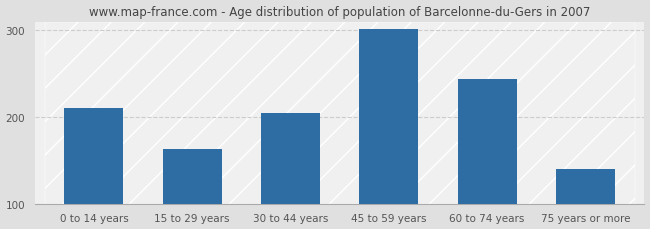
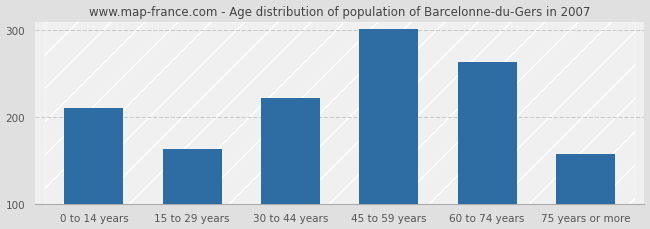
30 to 44 years: 204 -> 222
60 to 74 years: 244 -> 263
75 years or more: 140 -> 157
